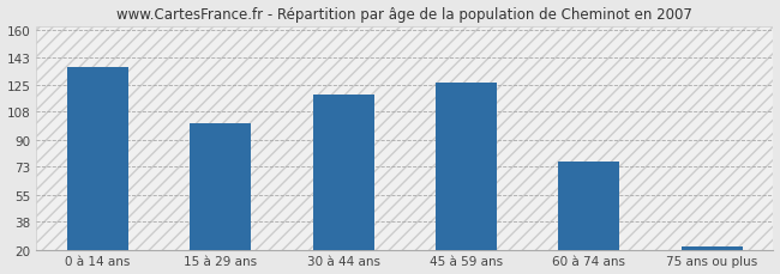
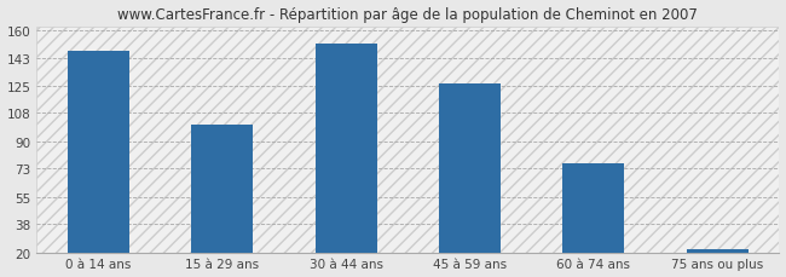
0 à 14 ans: 137 -> 147
30 à 44 ans: 119 -> 152
